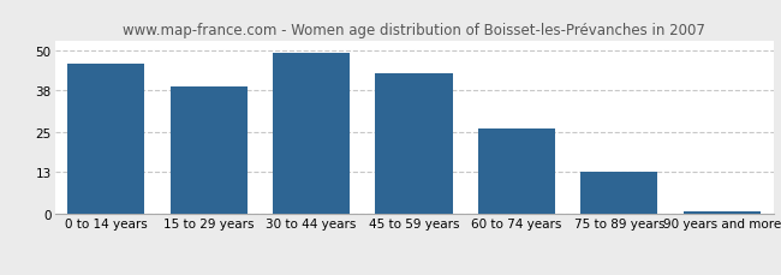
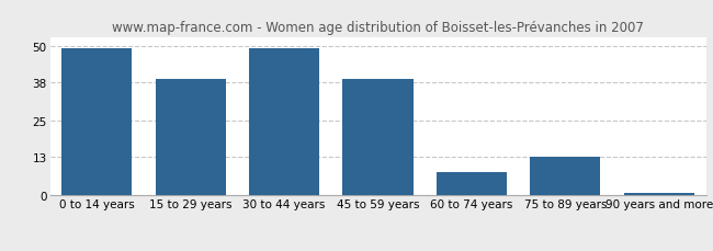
0 to 14 years: 46 -> 49
45 to 59 years: 43 -> 39
60 to 74 years: 26 -> 8
